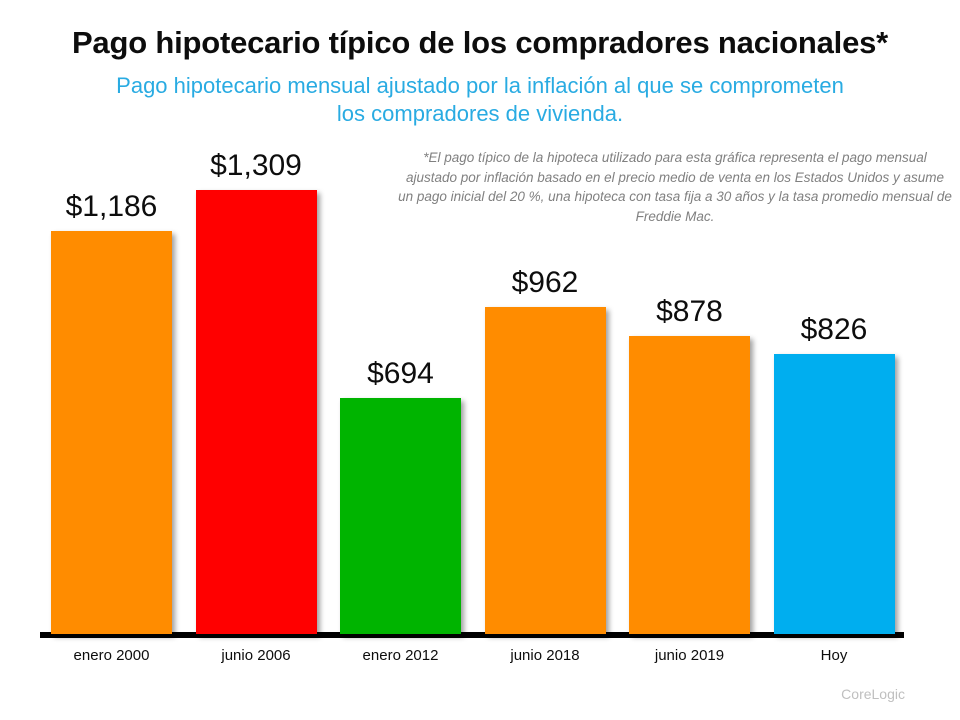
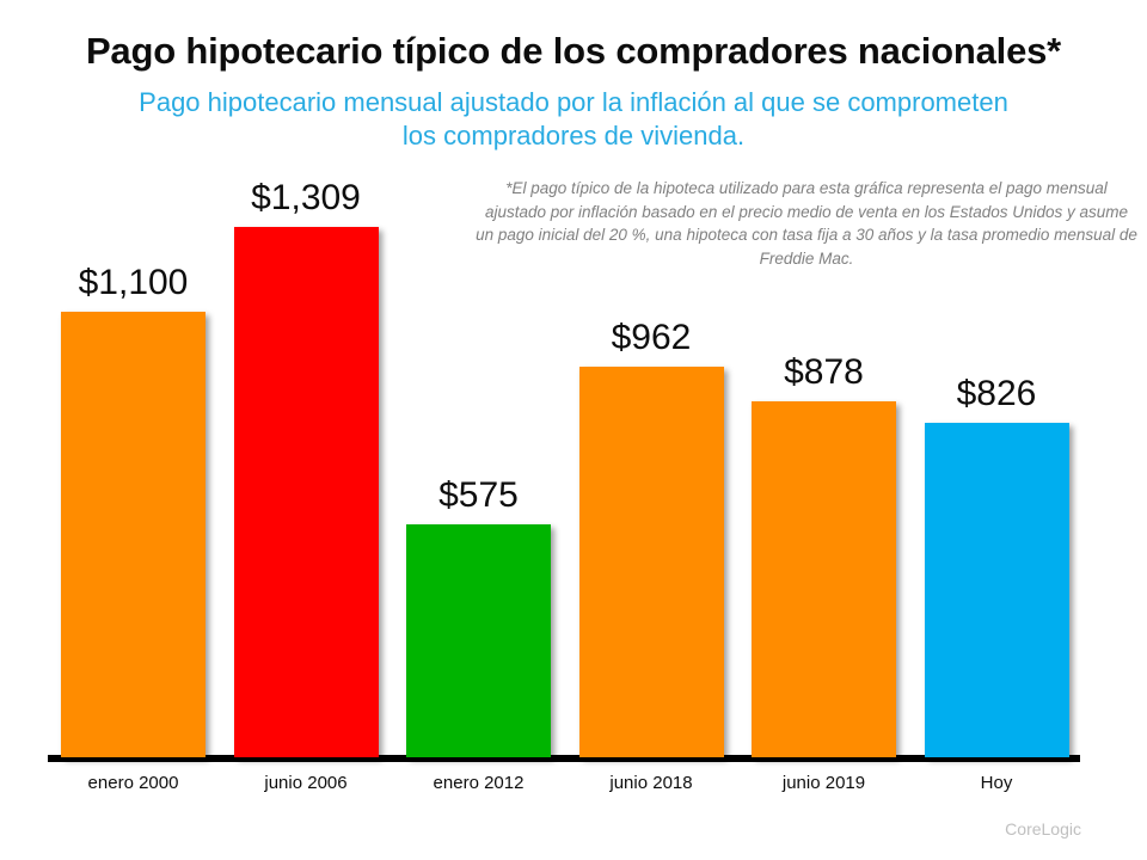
enero 2000: $1,186 -> $1,100
enero 2012: $694 -> $575
